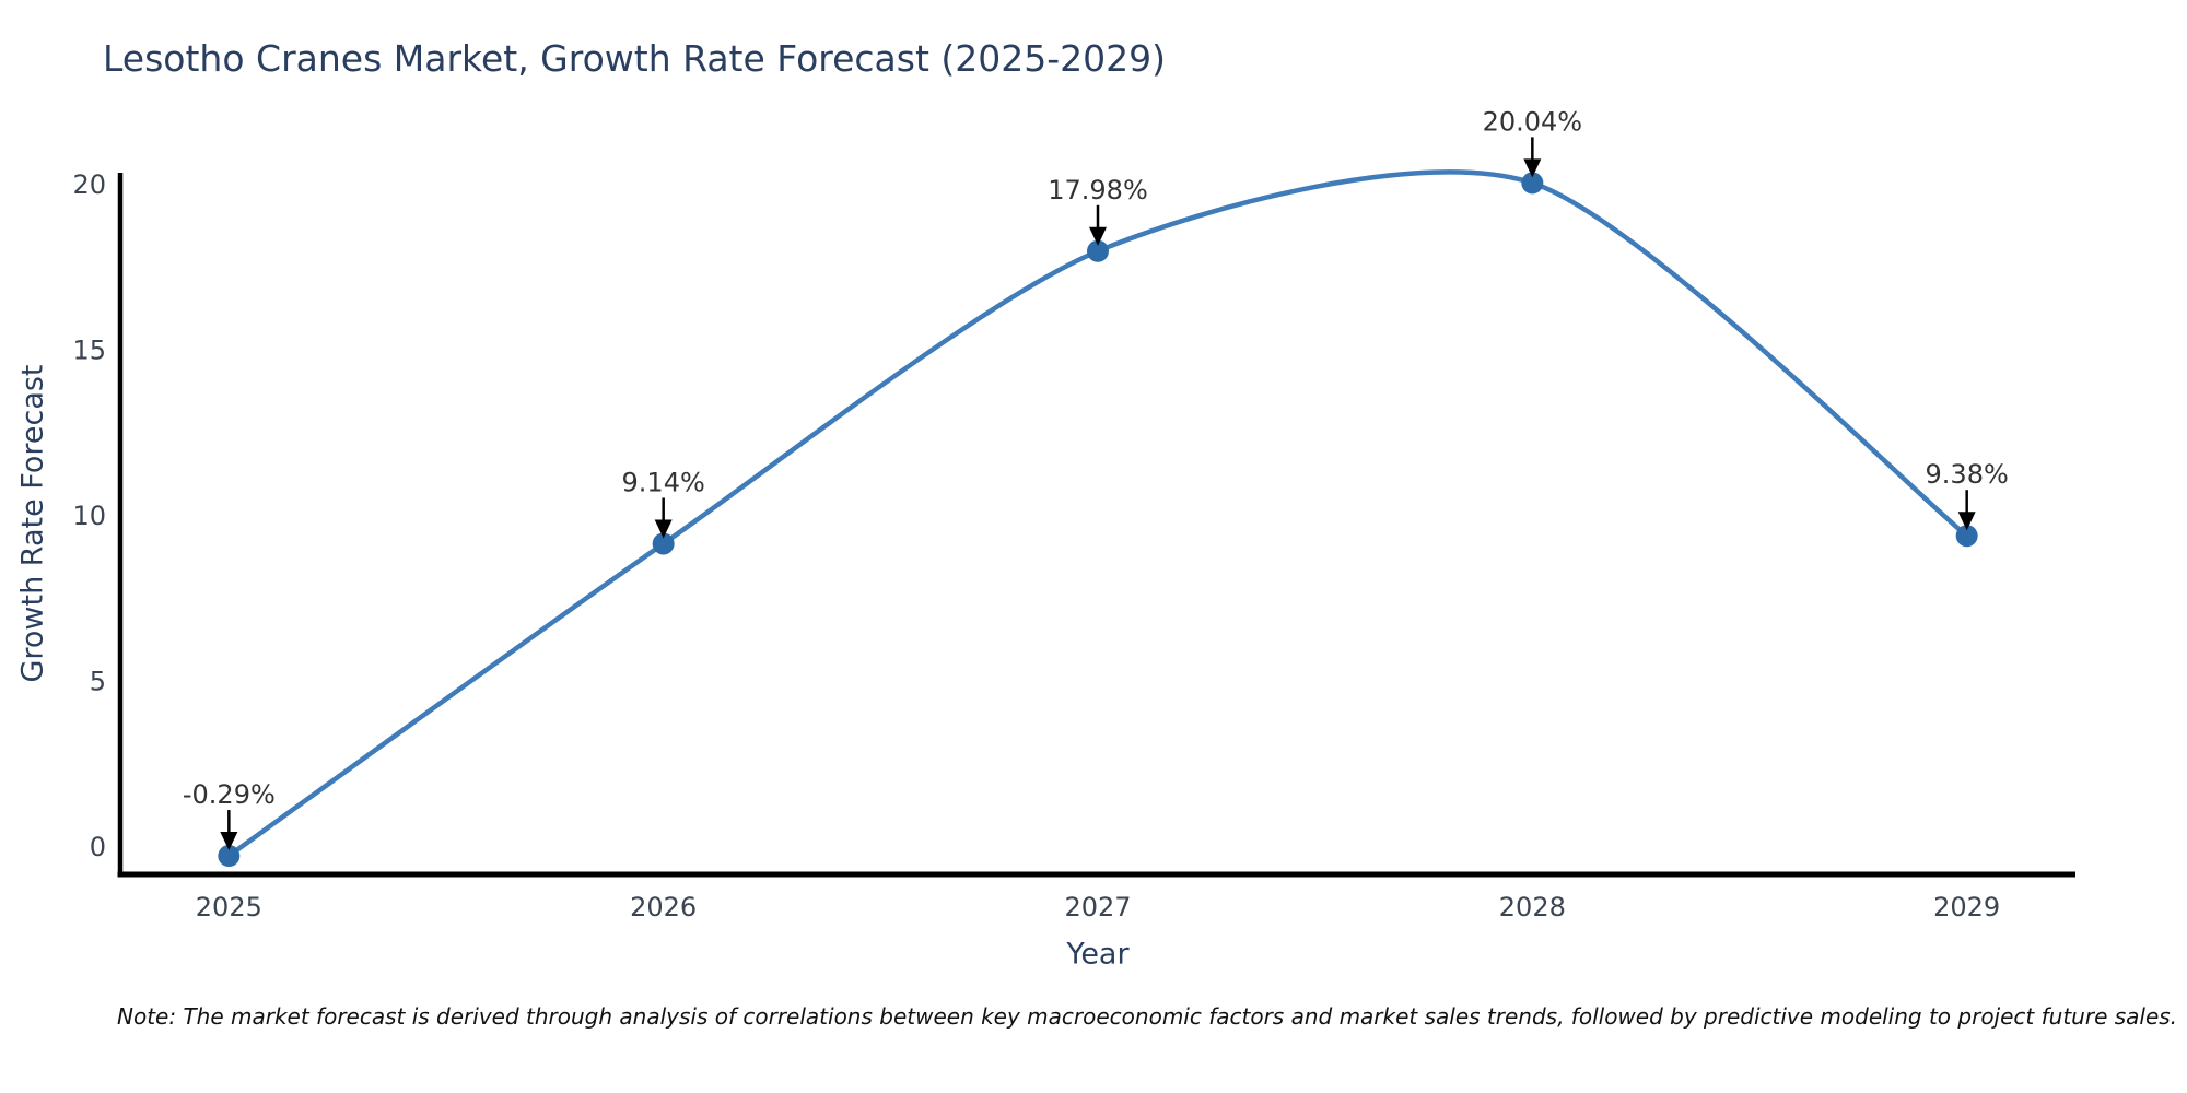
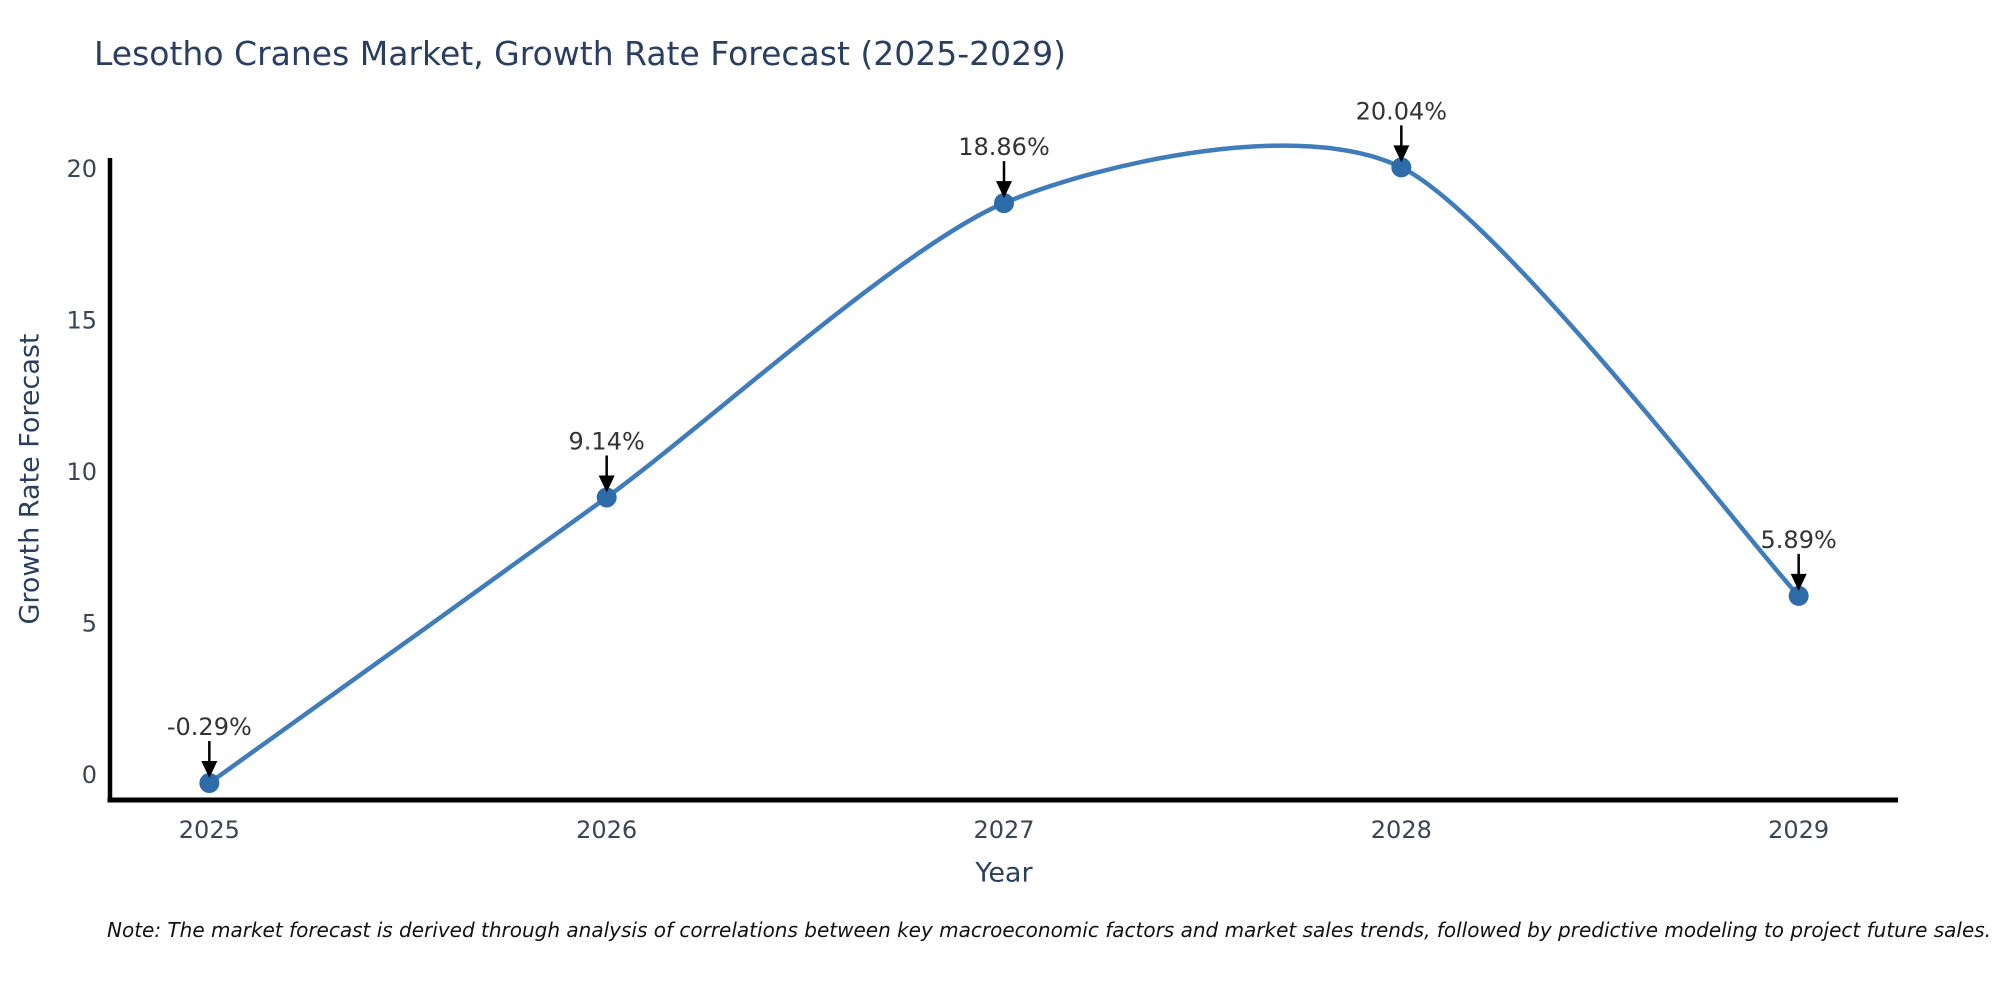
2027: 17.98% -> 18.86%
2029: 9.38% -> 5.89%
